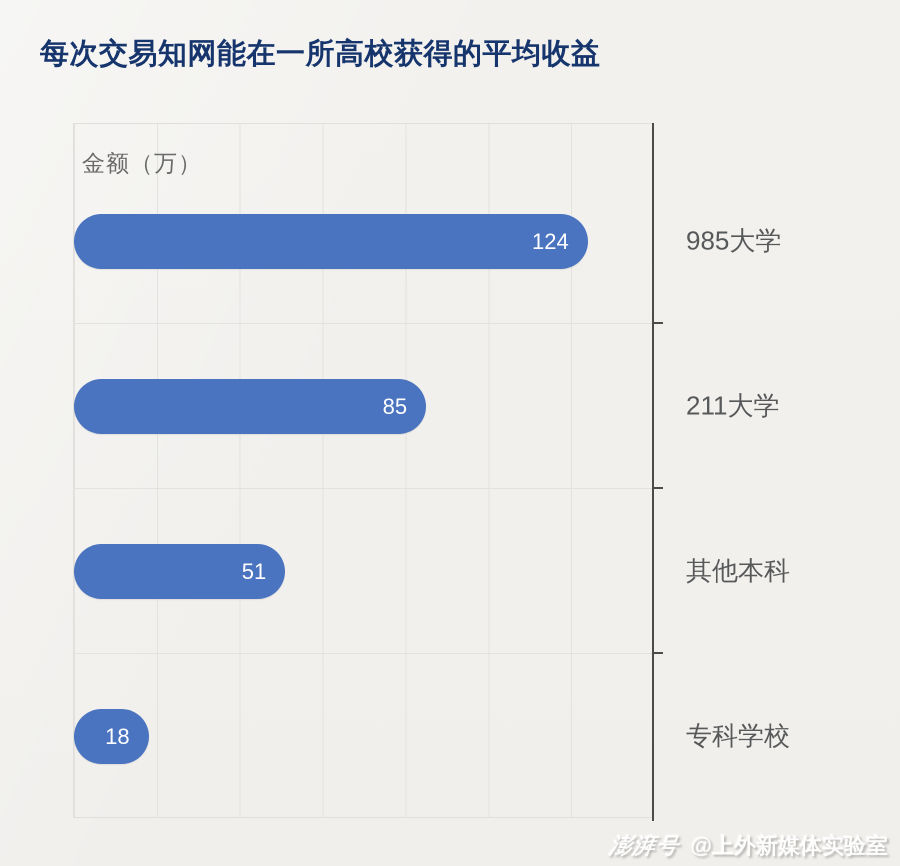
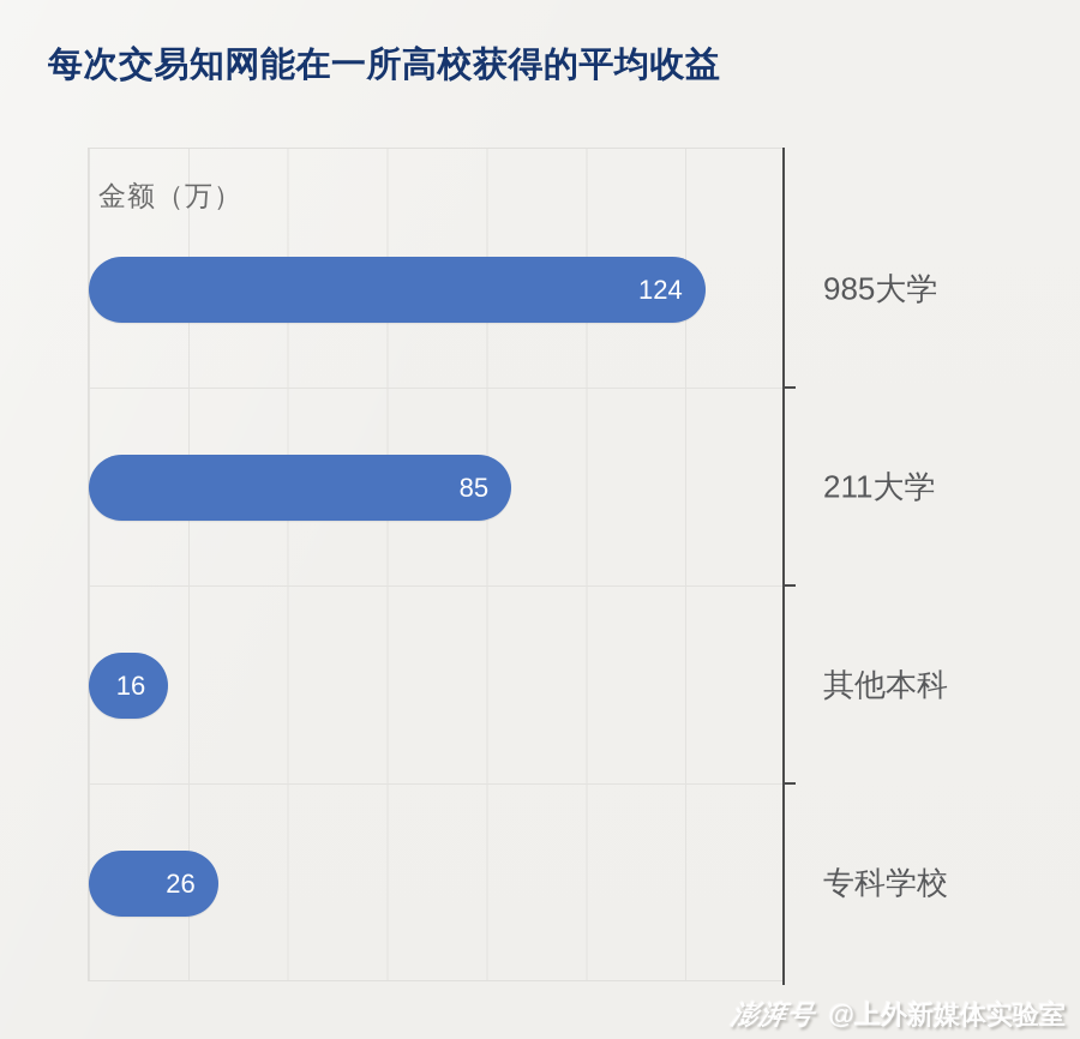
其他本科: 51 -> 16
专科学校: 18 -> 26
